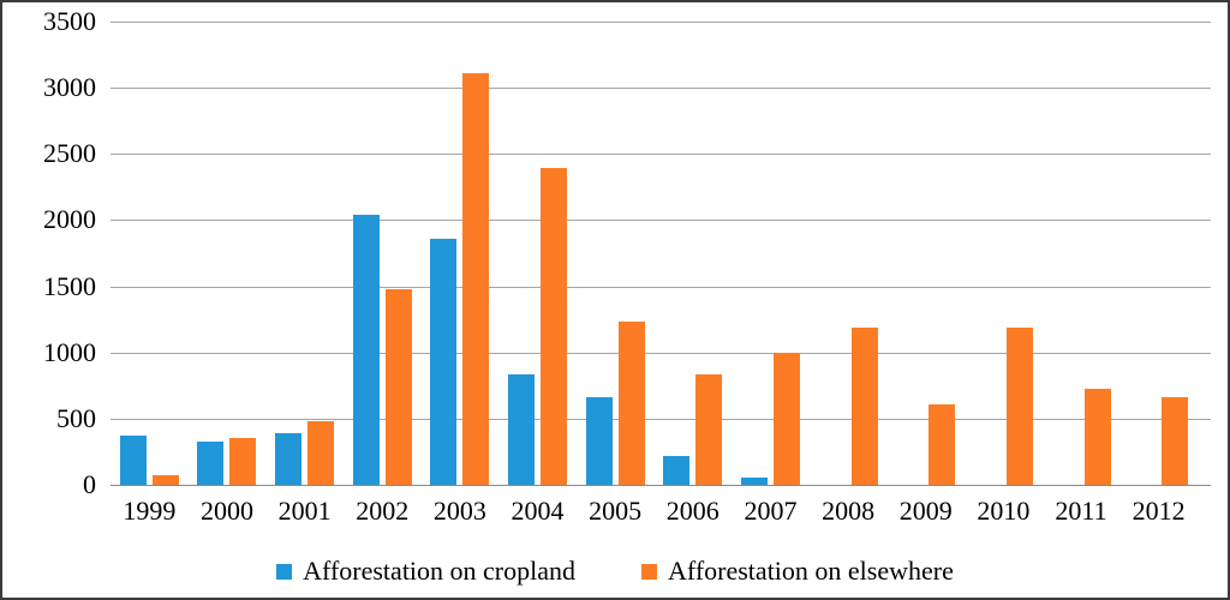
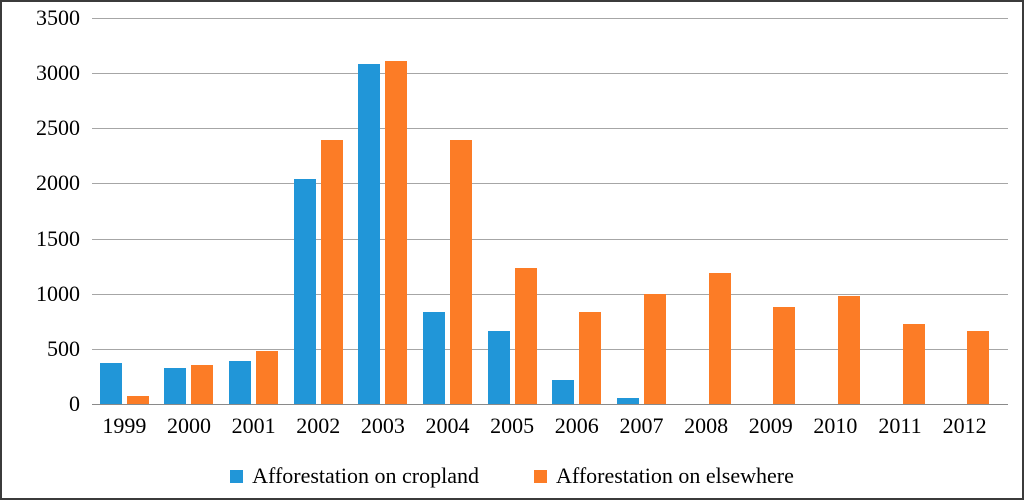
Afforestation on elsewhere/2002: 1480 -> 2390
Afforestation on cropland/2003: 1860 -> 3080
Afforestation on elsewhere/2009: 610 -> 880
Afforestation on elsewhere/2010: 1190 -> 980
